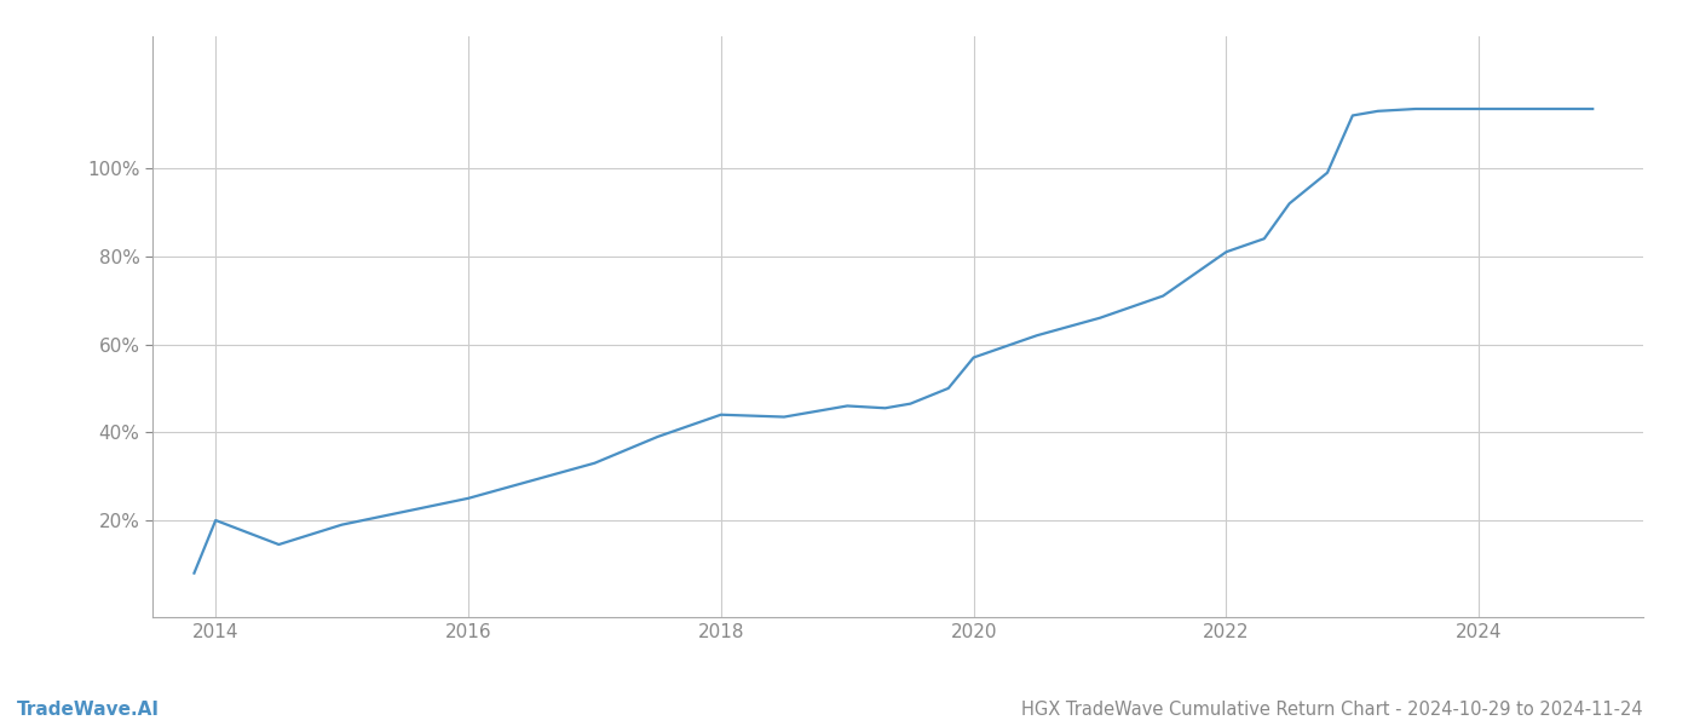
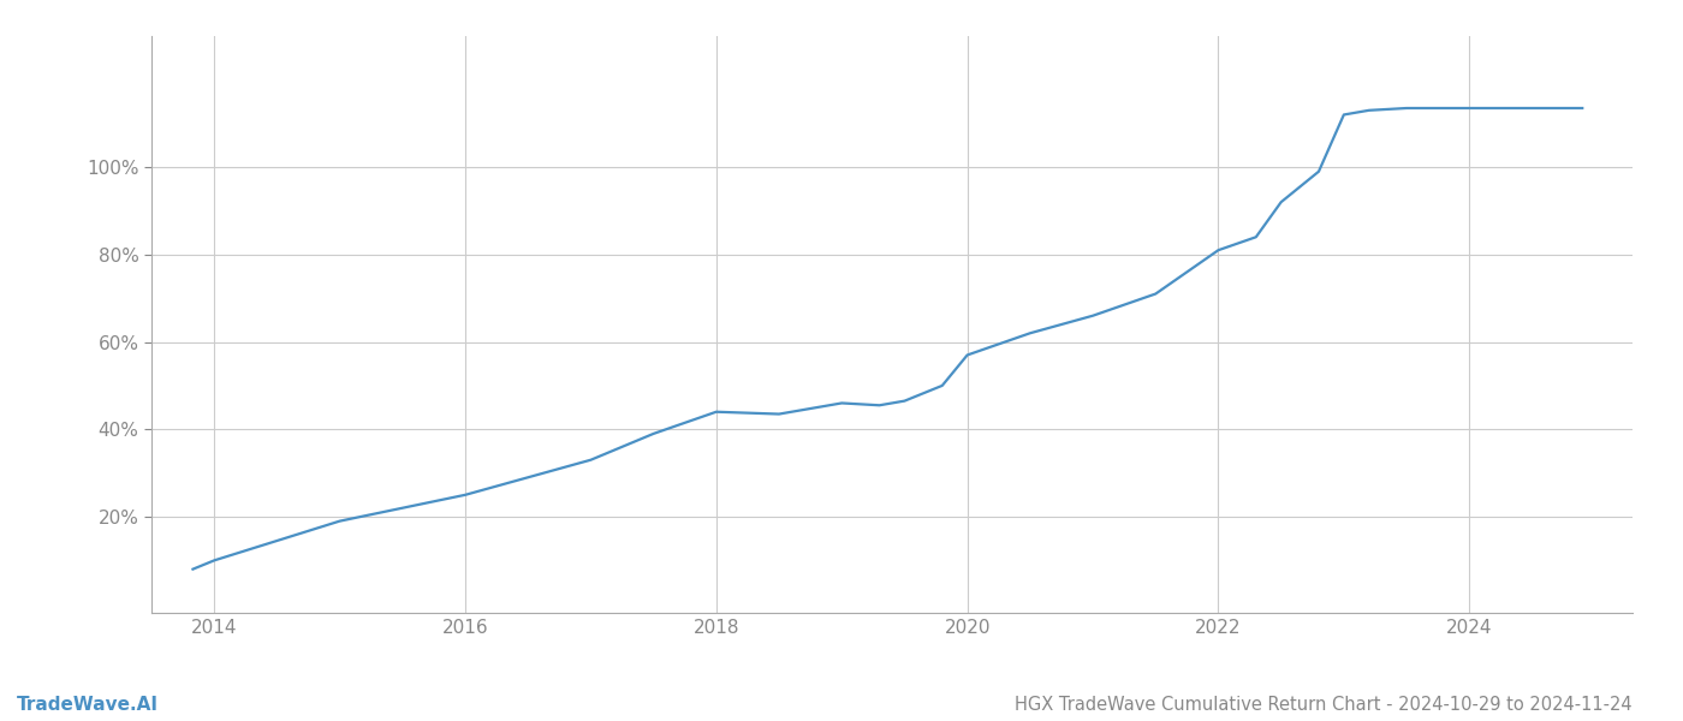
2014: 20.0% -> 10.0%
